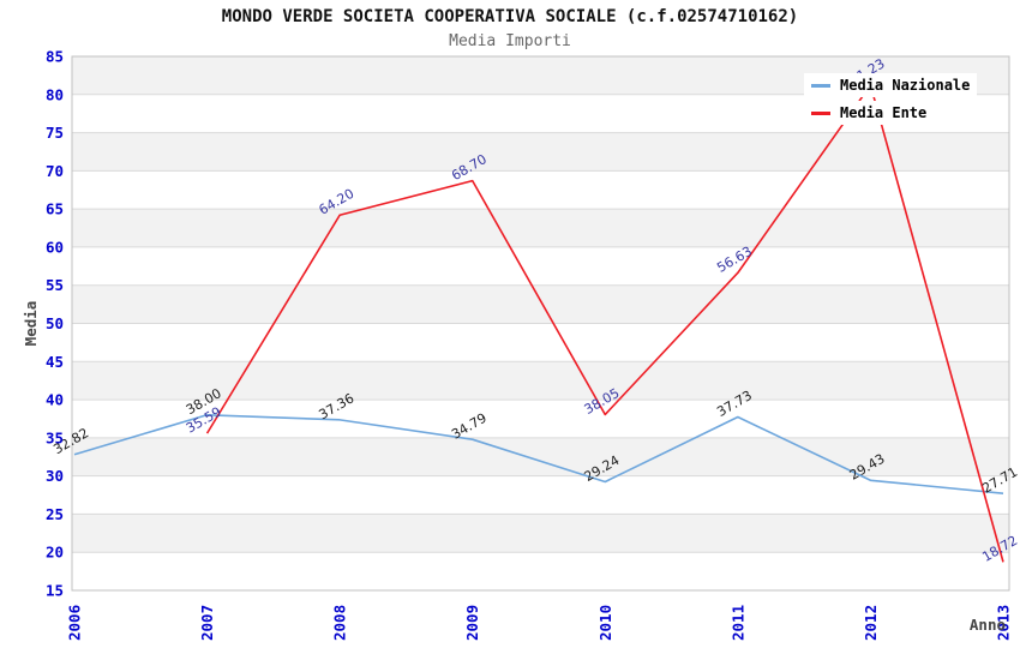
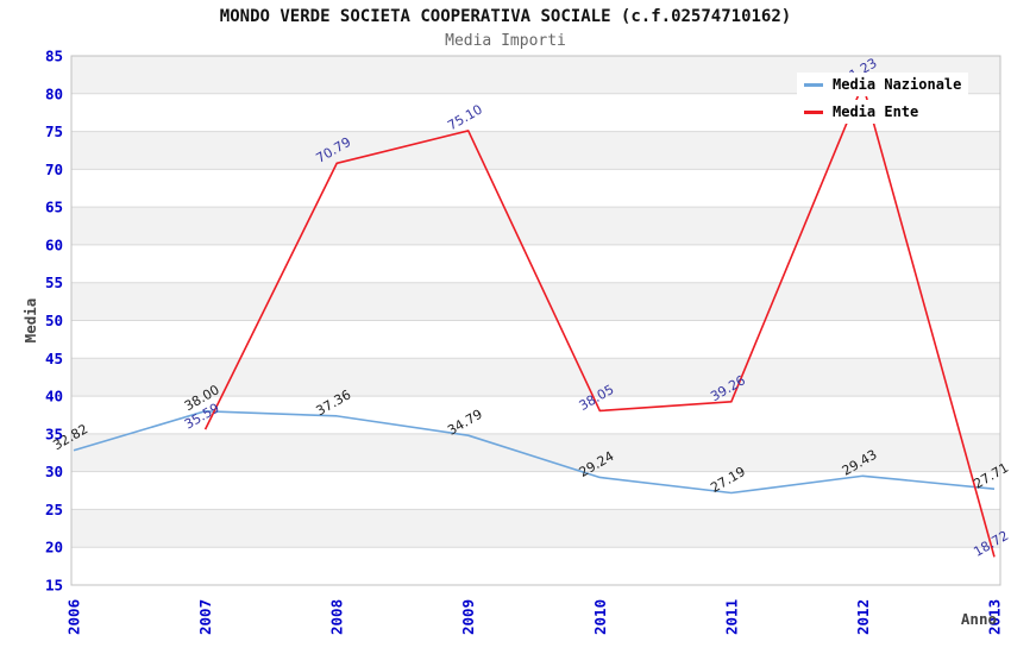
Media Ente/2008: 64.20 -> 70.79
Media Ente/2009: 68.70 -> 75.10
Media Nazionale/2011: 37.73 -> 27.19
Media Ente/2011: 56.63 -> 39.26
